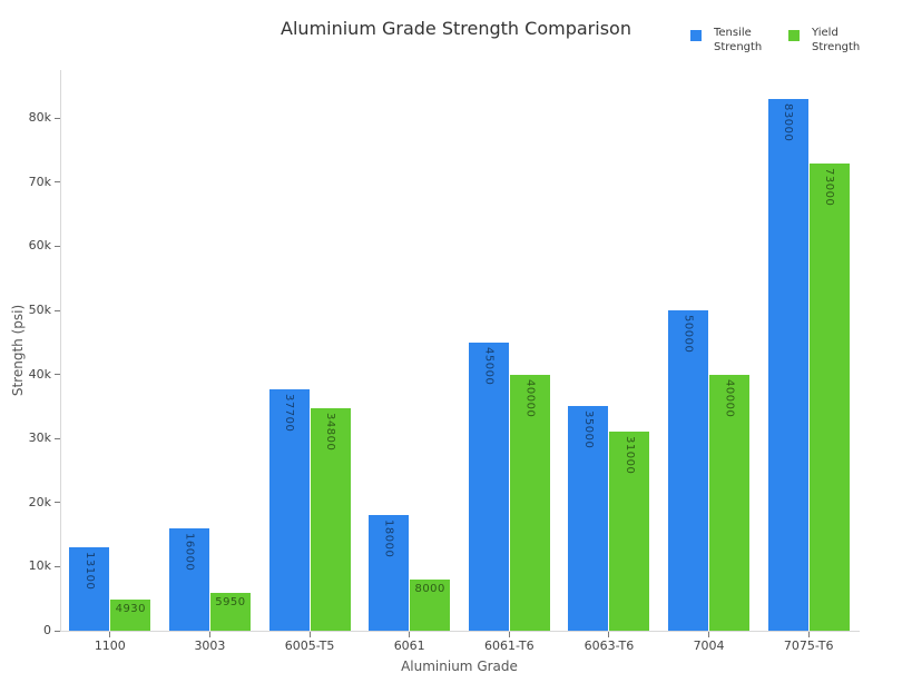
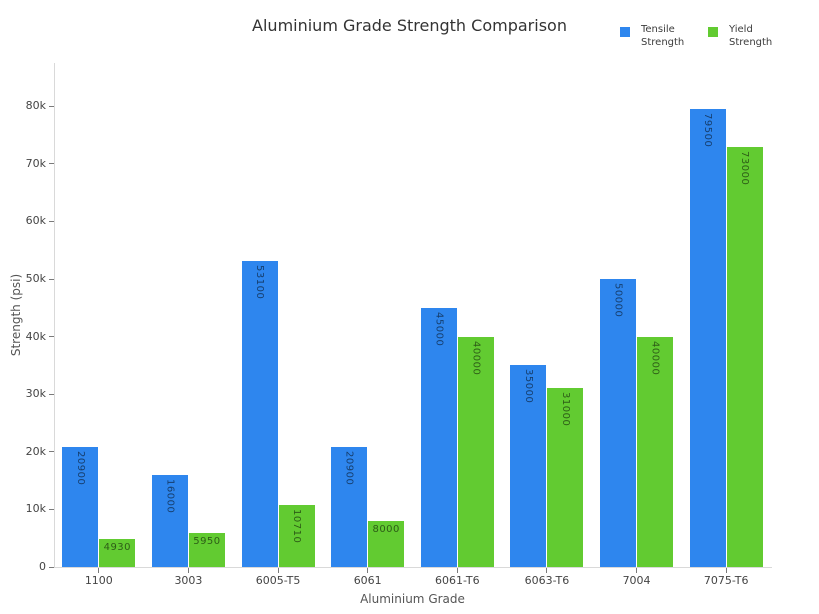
Tensile Strength/1100: 13100 -> 20900
Tensile Strength/6005-T5: 37700 -> 53100
Yield Strength/6005-T5: 34800 -> 10710
Tensile Strength/6061: 18000 -> 20900
Tensile Strength/7075-T6: 83000 -> 79500
